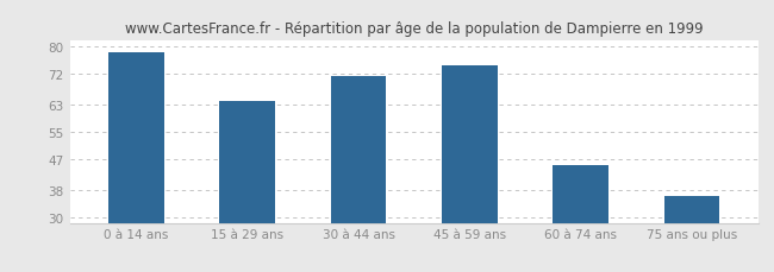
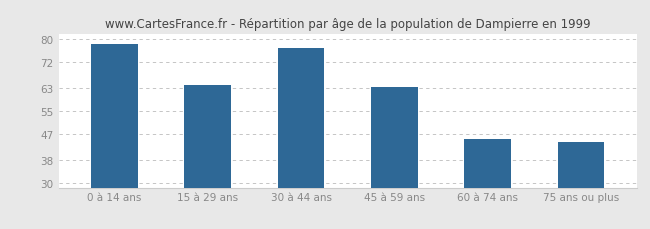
30 à 44 ans: 71.5 -> 77.0
45 à 59 ans: 74.5 -> 63.5
75 ans ou plus: 36.5 -> 44.5
